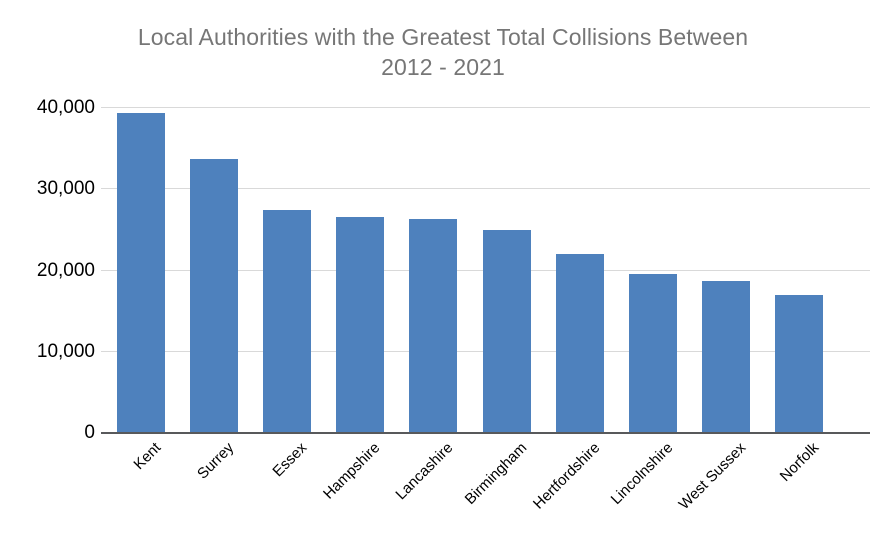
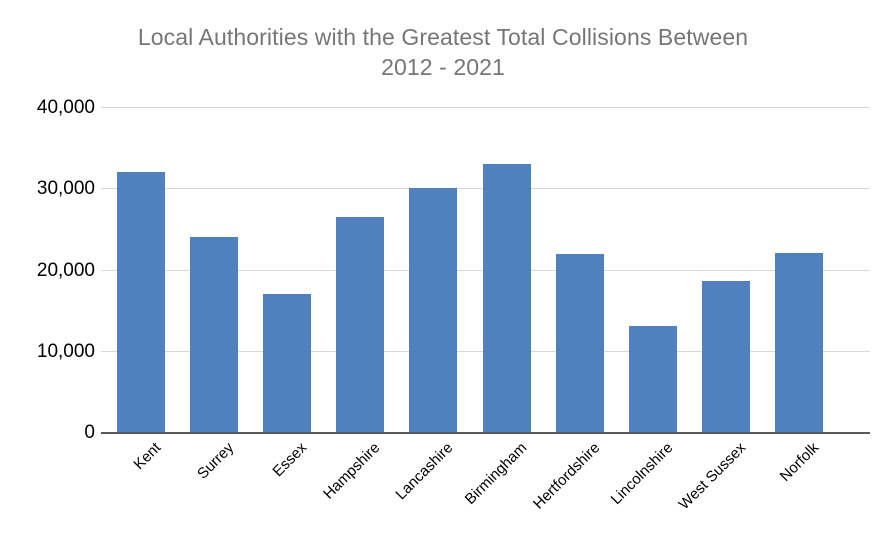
Kent: 39000 -> 32000
Surrey: 34000 -> 24000
Essex: 27000 -> 17000
Lancashire: 26000 -> 30000
Birmingham: 25000 -> 33000
Lincolnshire: 20000 -> 13000
Norfolk: 17000 -> 22000
